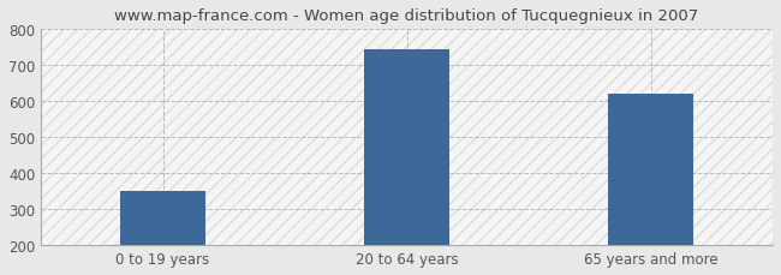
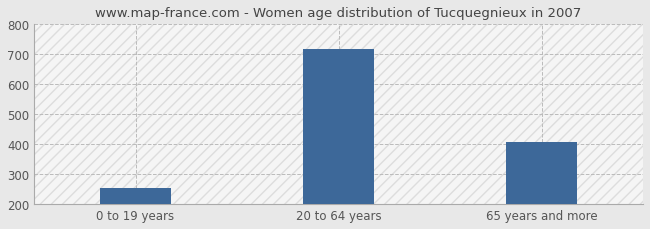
0 to 19 years: 350 -> 253
20 to 64 years: 745 -> 719
65 years and more: 620 -> 408
